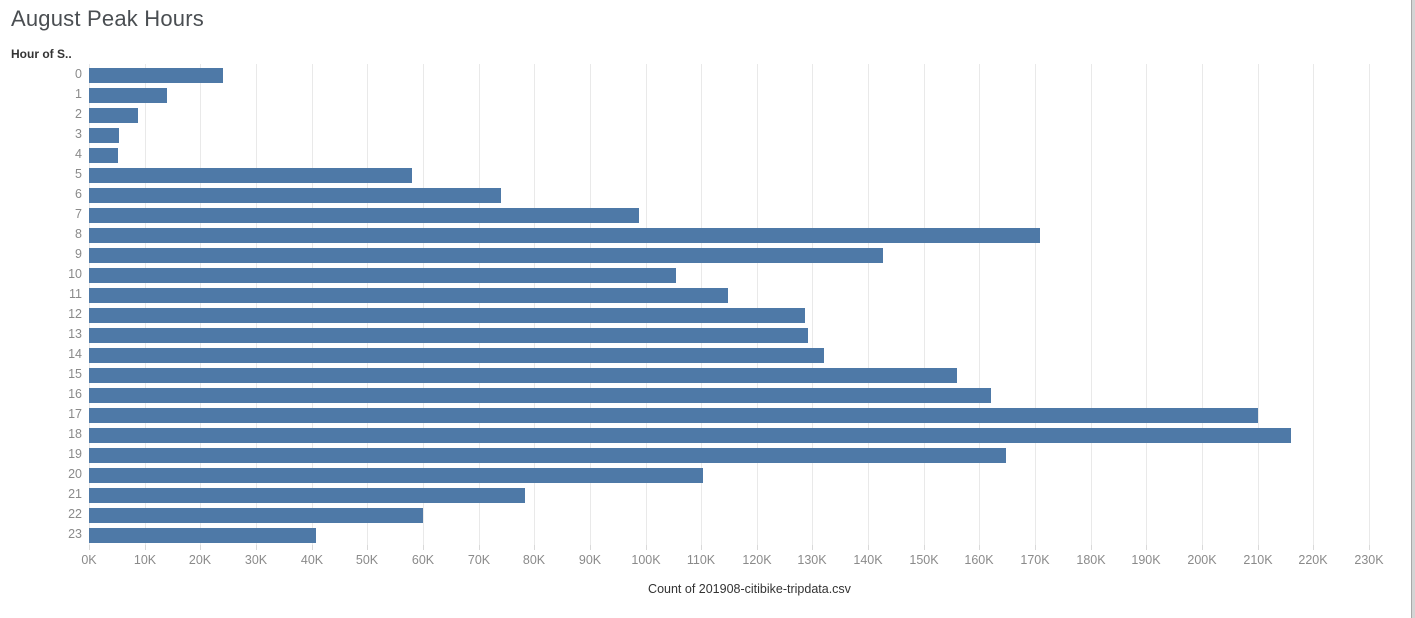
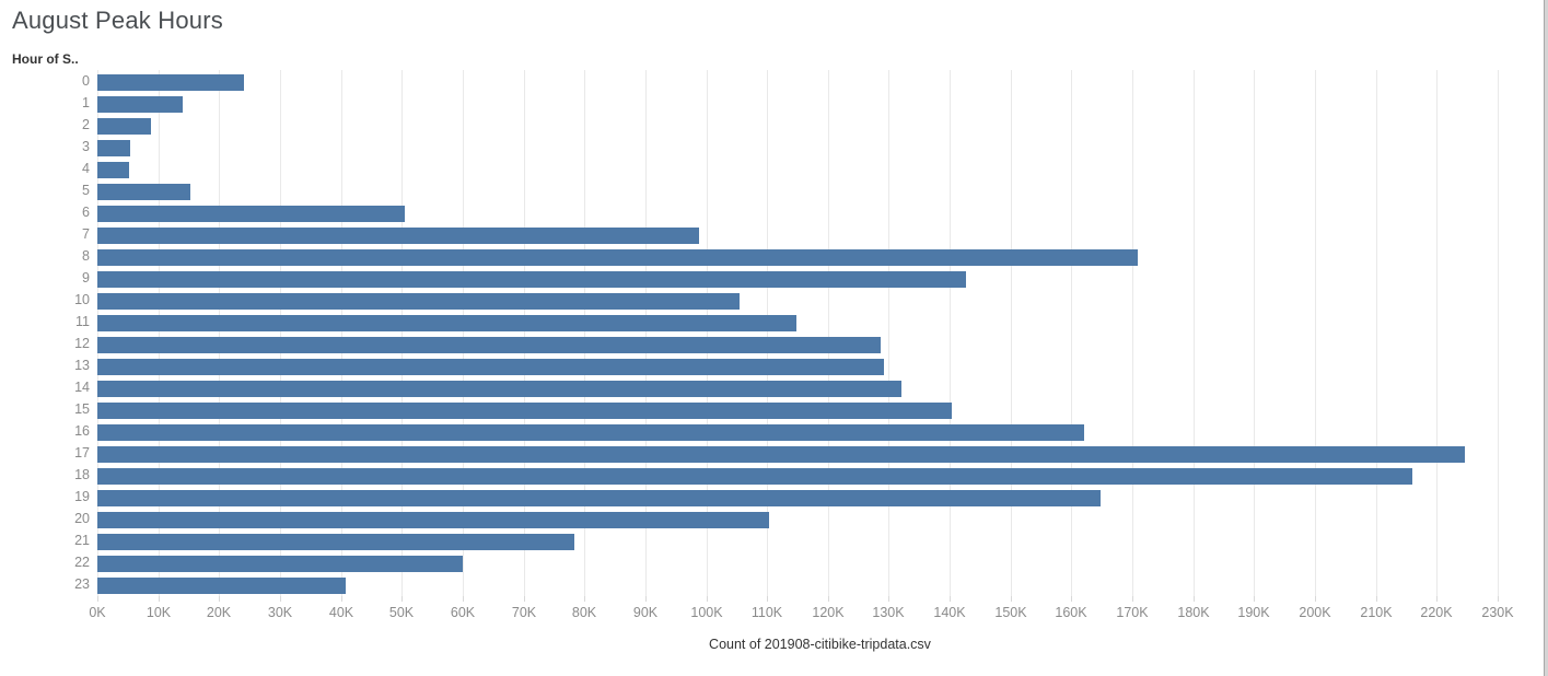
5: 58K -> 15K
6: 74K -> 50K
15: 156K -> 140K
17: 210K -> 225K
